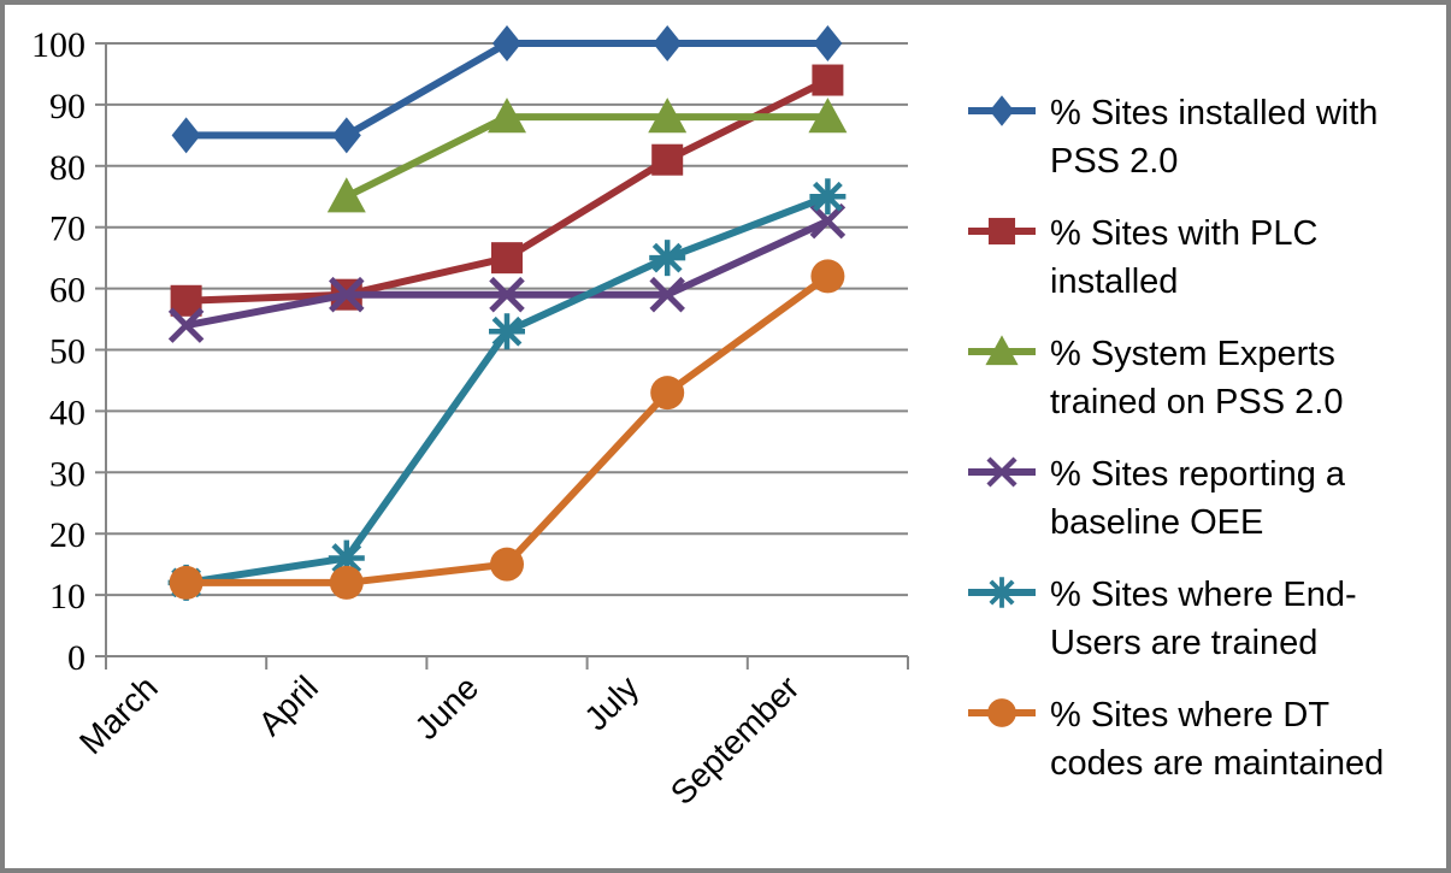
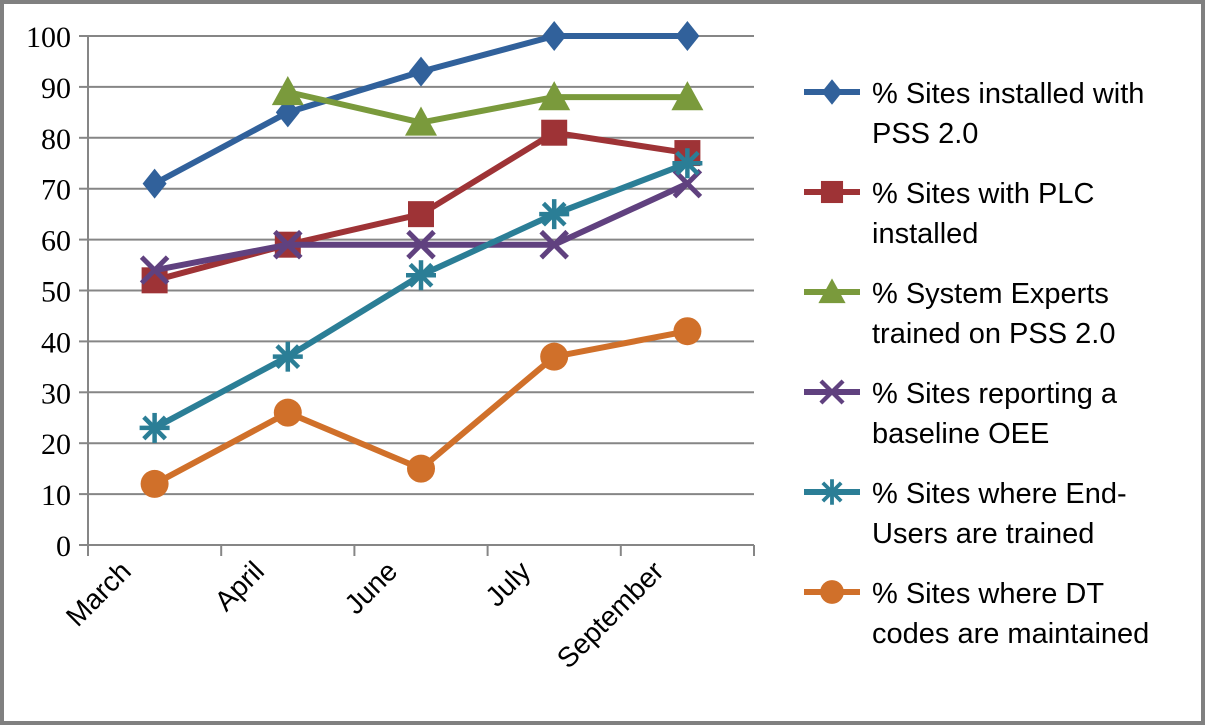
% Sites installed with PSS 2.0/March: 85 -> 71
% Sites with PLC installed/March: 58 -> 52
% Sites where End-Users are trained/March: 12 -> 23
% System Experts trained on PSS 2.0/April: 75 -> 89
% Sites where End-Users are trained/April: 16 -> 37
% Sites where DT codes are maintained/April: 12 -> 26
% Sites installed with PSS 2.0/June: 100 -> 93
% System Experts trained on PSS 2.0/June: 88 -> 83
% Sites where DT codes are maintained/July: 43 -> 37
% Sites with PLC installed/September: 94 -> 77
% Sites where DT codes are maintained/September: 62 -> 42
